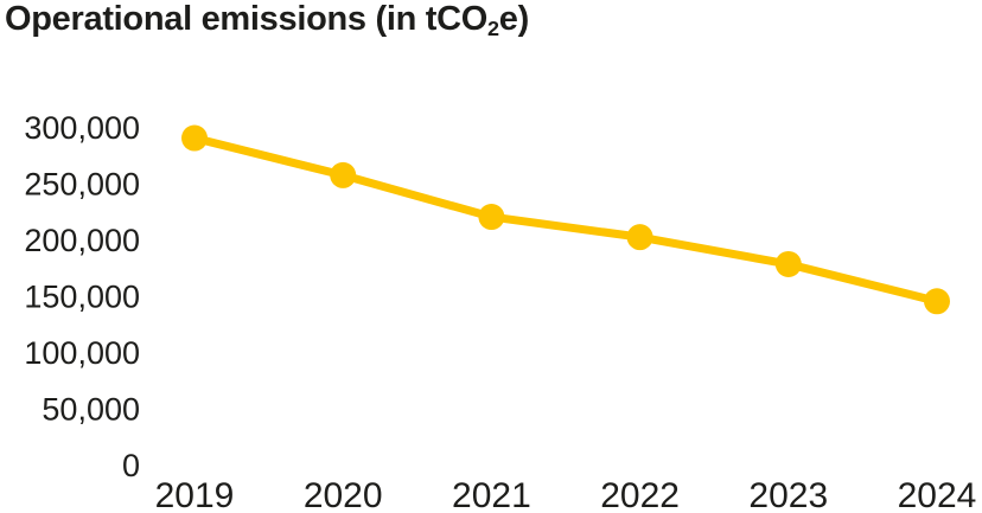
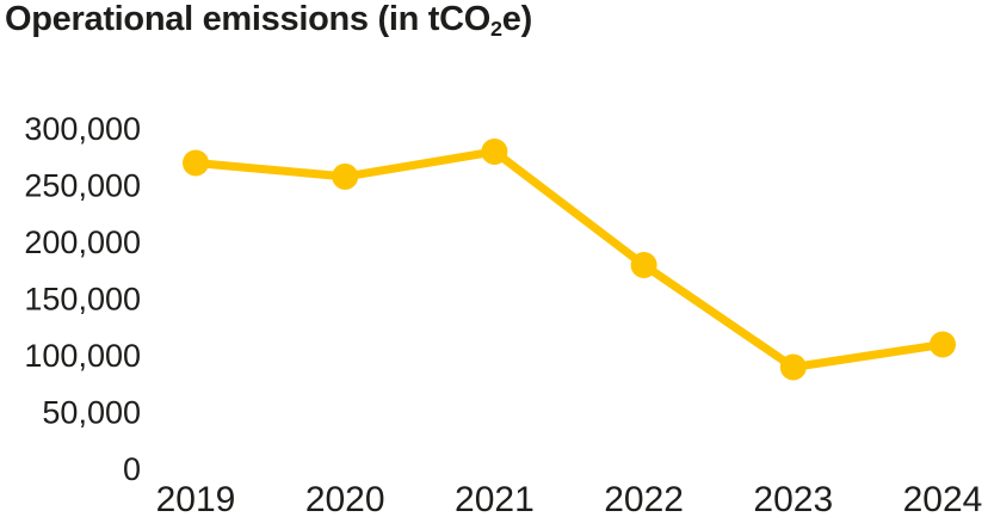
2019: 290000 -> 270000
2021: 220000 -> 280000
2022: 200000 -> 180000
2023: 180000 -> 90000
2024: 150000 -> 110000
